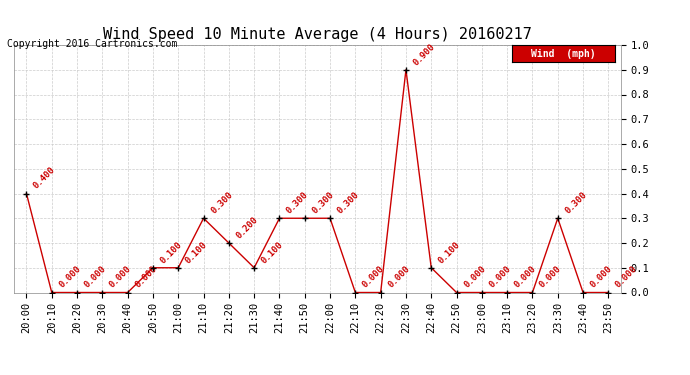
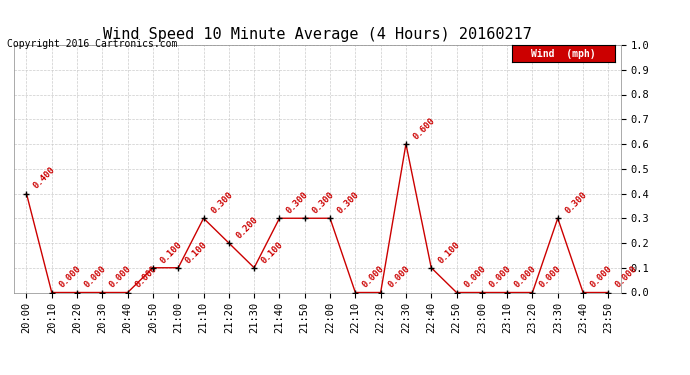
22:30: 0.900 -> 0.600
